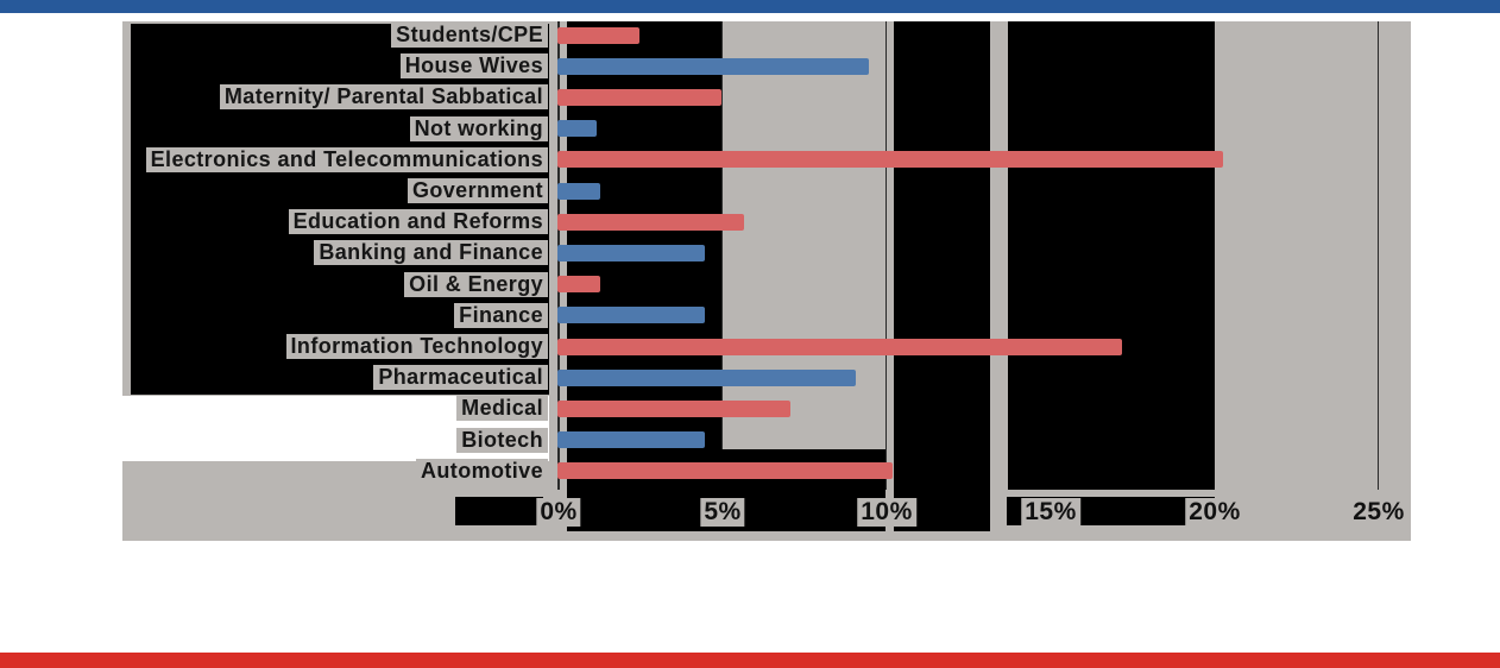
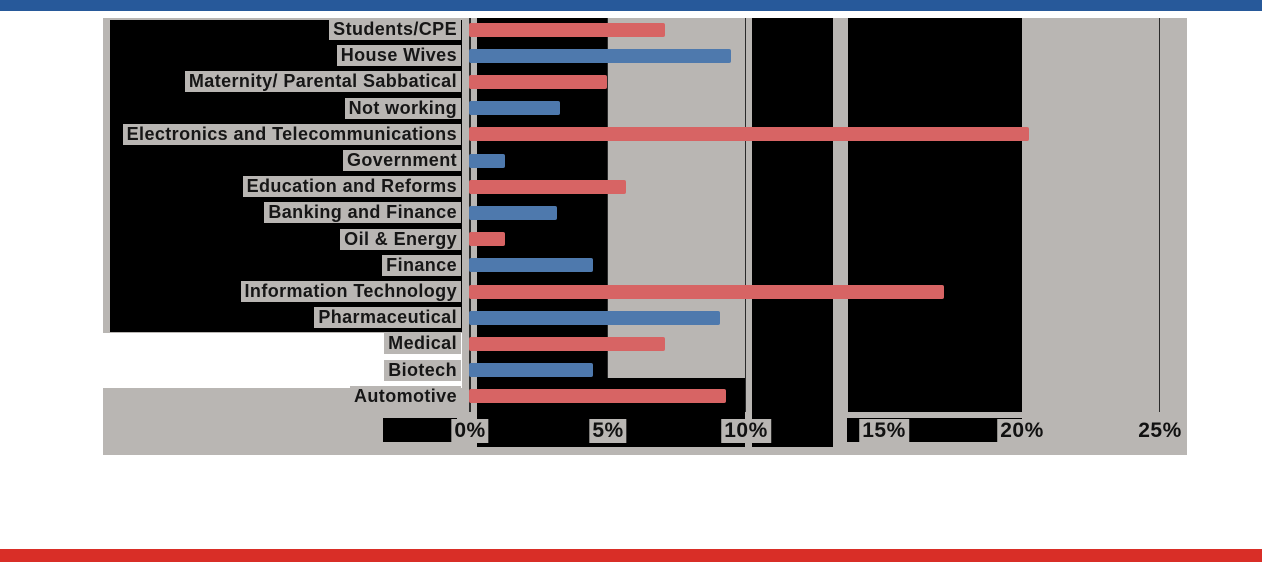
Students/CPE: 2.5% -> 7.1%
Not working: 1.2% -> 3.3%
Banking and Finance: 4.5% -> 3.2%
Automotive: 10.2% -> 9.3%
